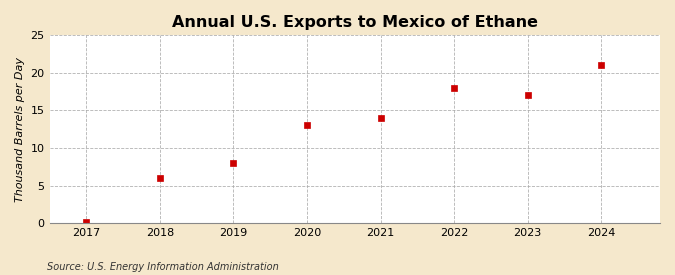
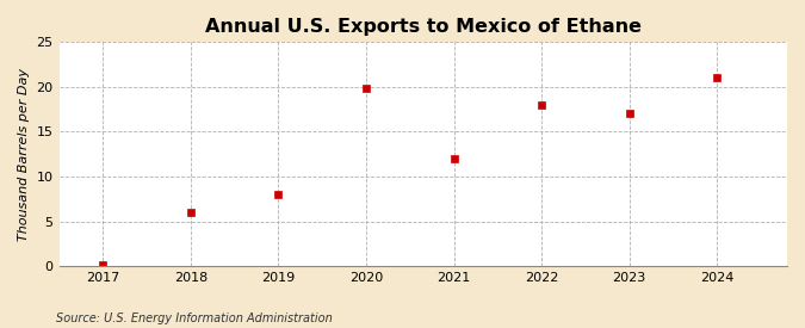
2020: 13.0 -> 19.8
2021: 14.0 -> 12.0
